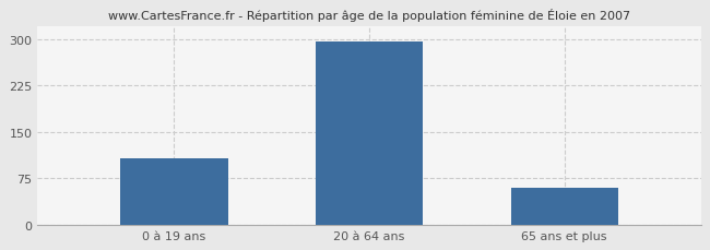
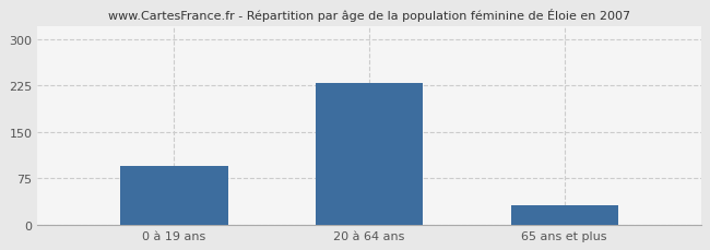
0 à 19 ans: 107 -> 94
20 à 64 ans: 295 -> 228
65 ans et plus: 60 -> 32
